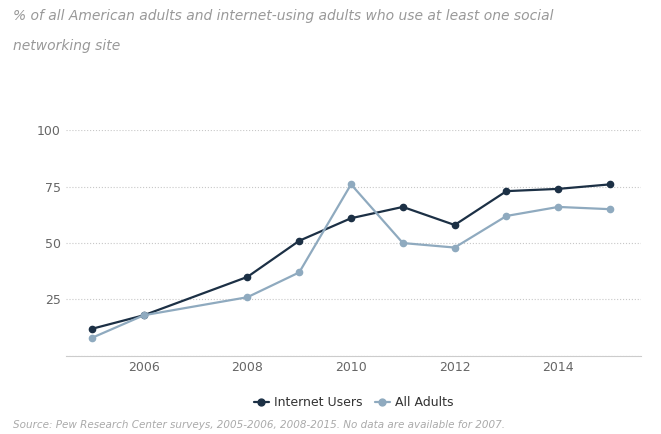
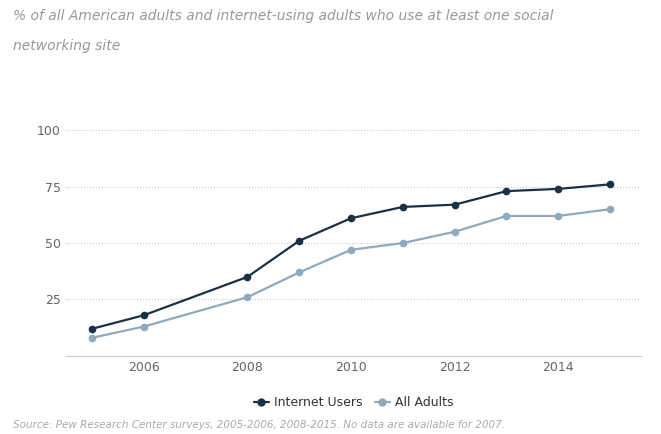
All Adults/2006: 18 -> 13
All Adults/2010: 76 -> 47
Internet Users/2012: 58 -> 67
All Adults/2012: 48 -> 55
All Adults/2014: 66 -> 62
